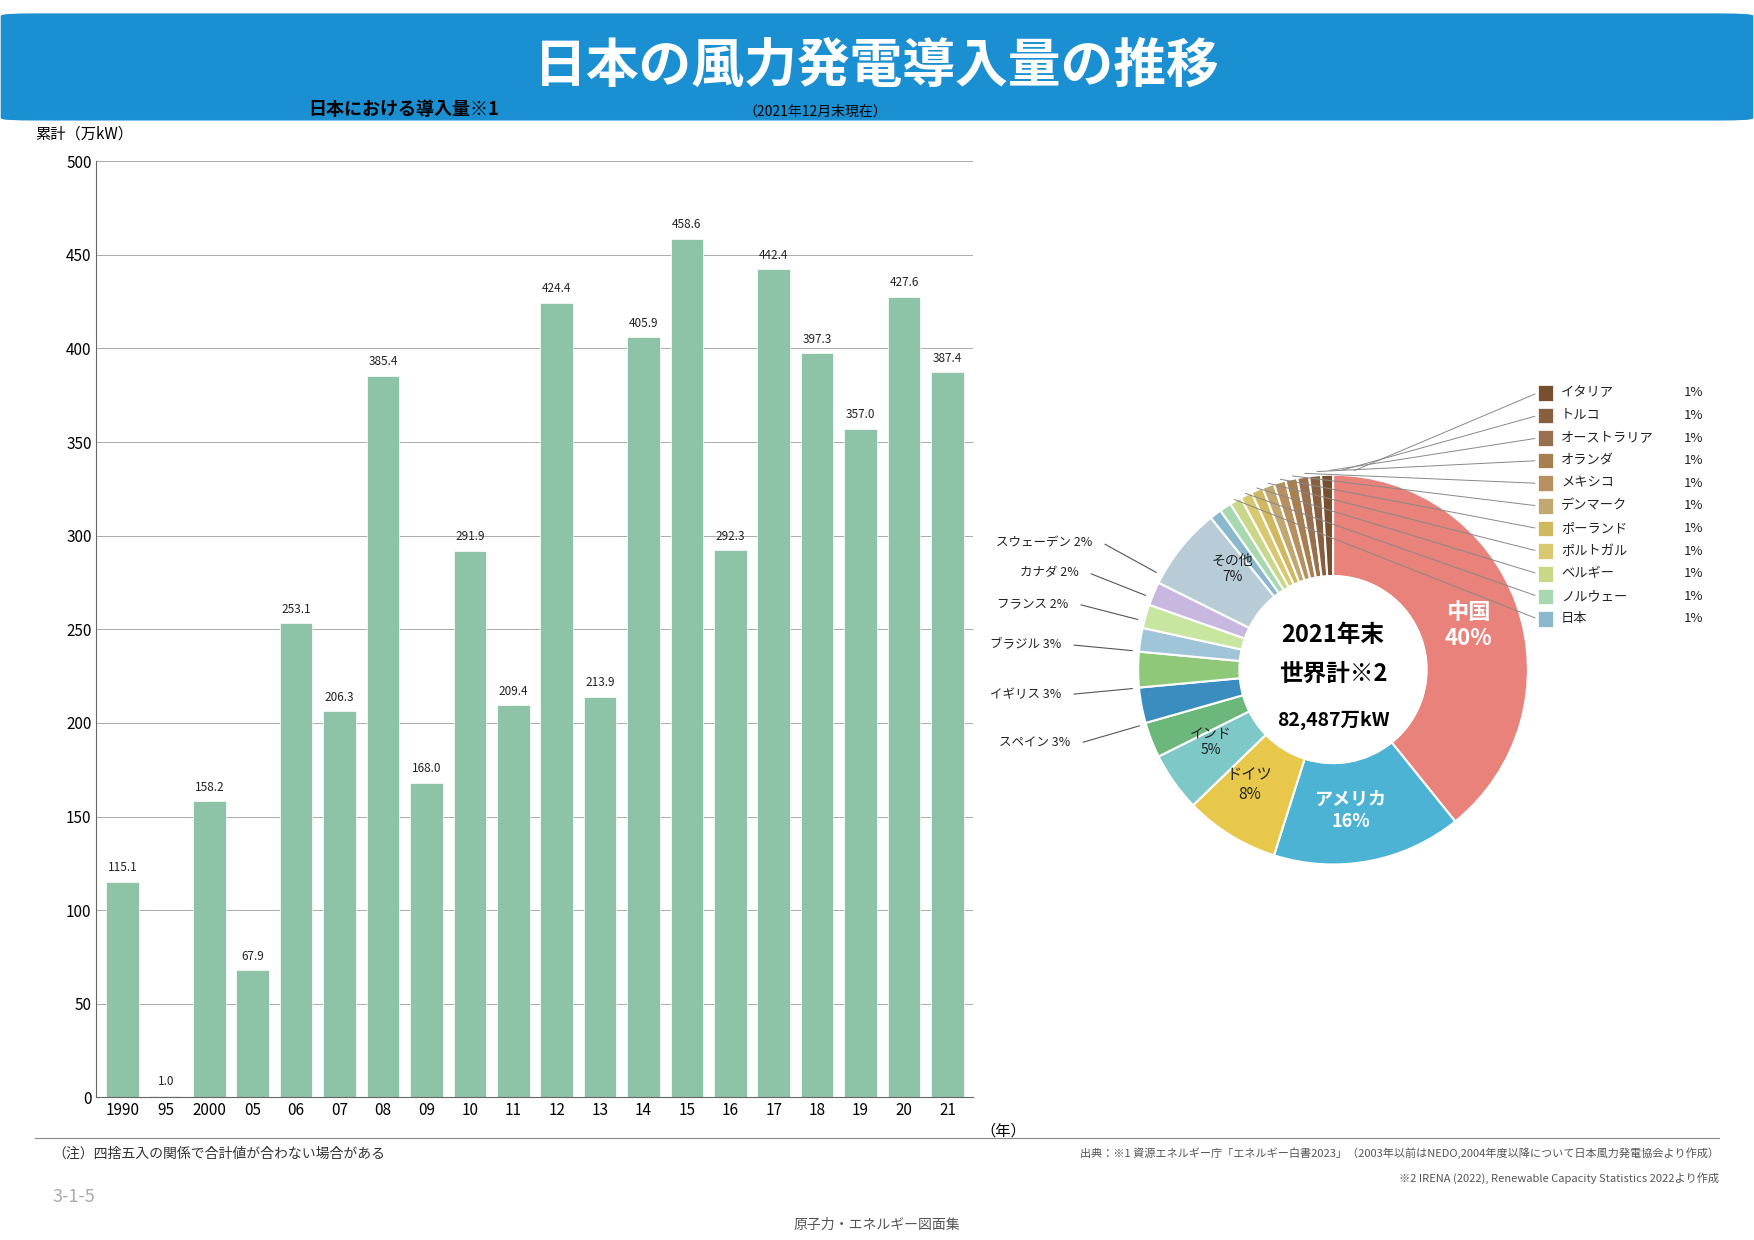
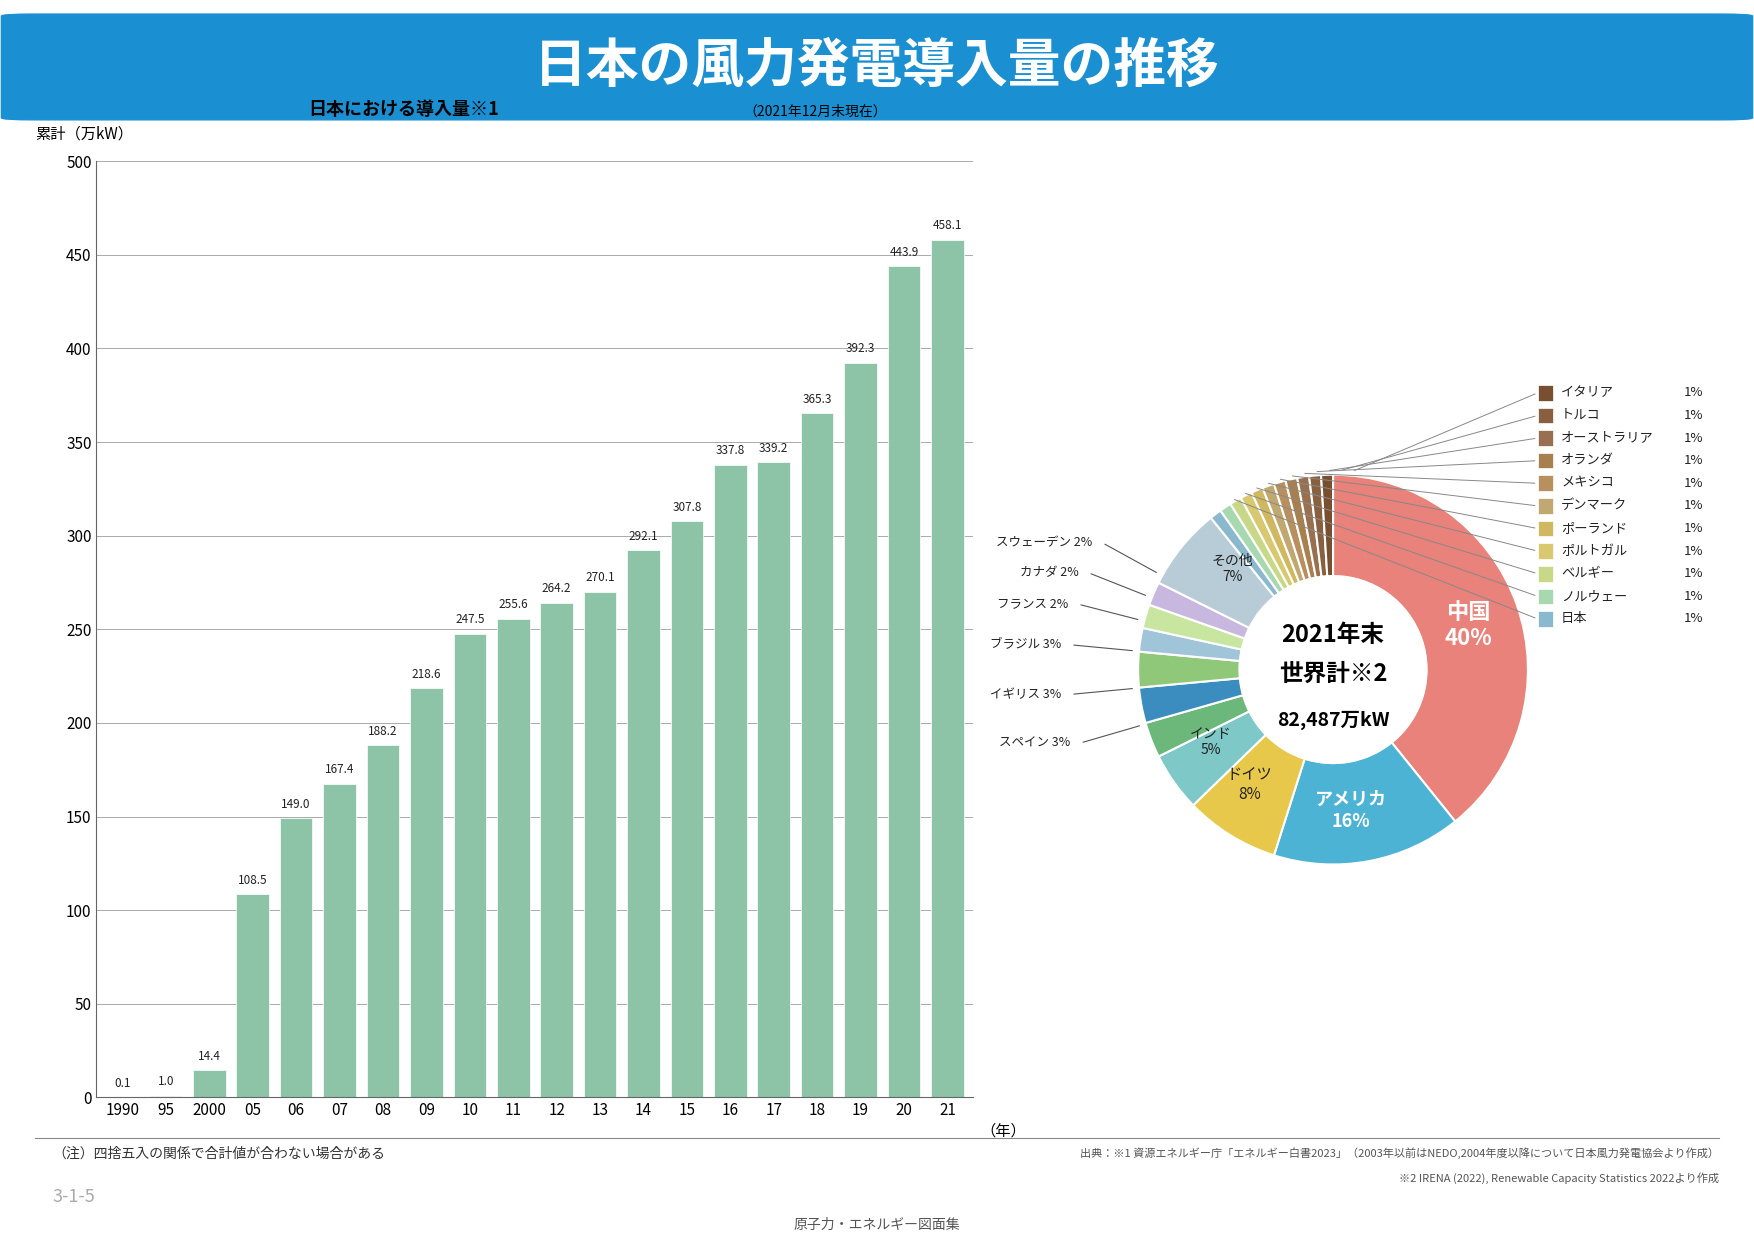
1990: 115.1 -> 0.1
2000: 158.2 -> 14.4
05: 67.9 -> 108.5
06: 253.1 -> 149.0
07: 206.3 -> 167.4
08: 385.4 -> 188.2
09: 168.0 -> 218.6
10: 291.9 -> 247.5
11: 209.4 -> 255.6
12: 424.4 -> 264.2
13: 213.9 -> 270.1
14: 405.9 -> 292.1
15: 458.6 -> 307.8
16: 292.3 -> 337.8
17: 442.4 -> 339.2
18: 397.3 -> 365.3
19: 357.0 -> 392.3
20: 427.6 -> 443.9
21: 387.4 -> 458.1
